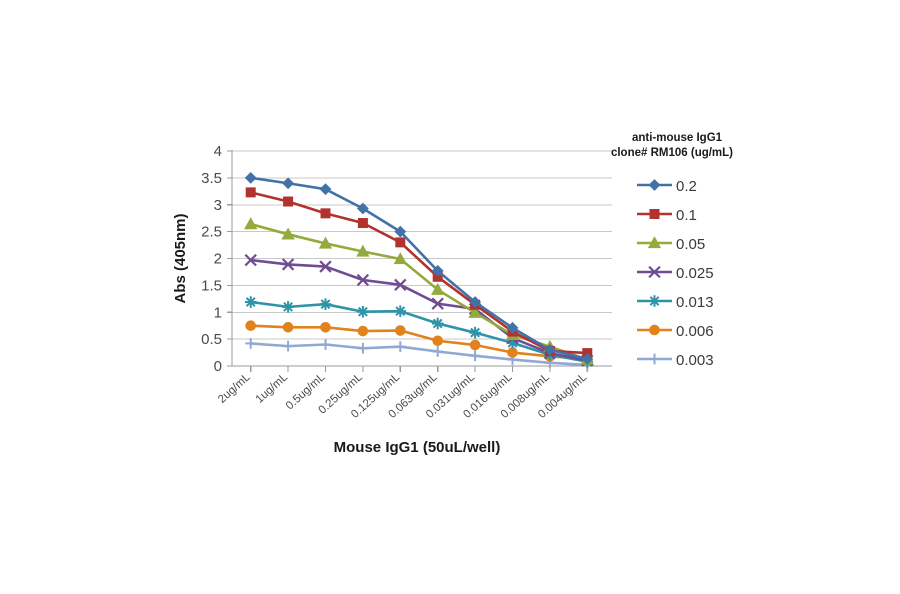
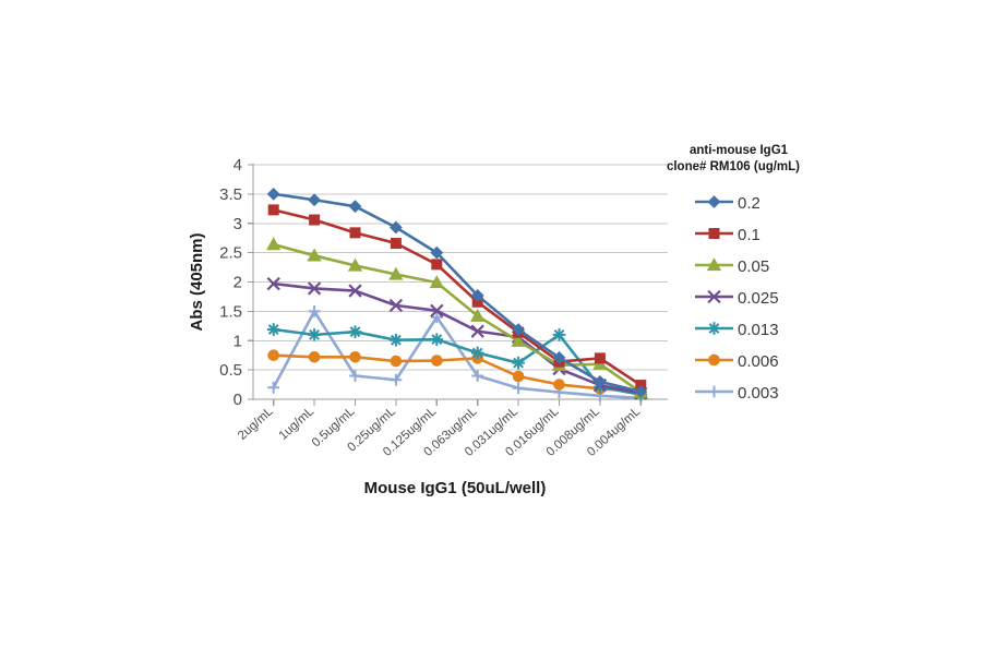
0.003/2ug/mL: 0.4 -> 0.2
0.003/1ug/mL: 0.4 -> 1.5
0.003/0.125ug/mL: 0.4 -> 1.4
0.006/0.063ug/mL: 0.5 -> 0.7
0.003/0.063ug/mL: 0.3 -> 0.4
0.013/0.016ug/mL: 0.4 -> 1.1
0.1/0.008ug/mL: 0.3 -> 0.7
0.05/0.008ug/mL: 0.4 -> 0.6
